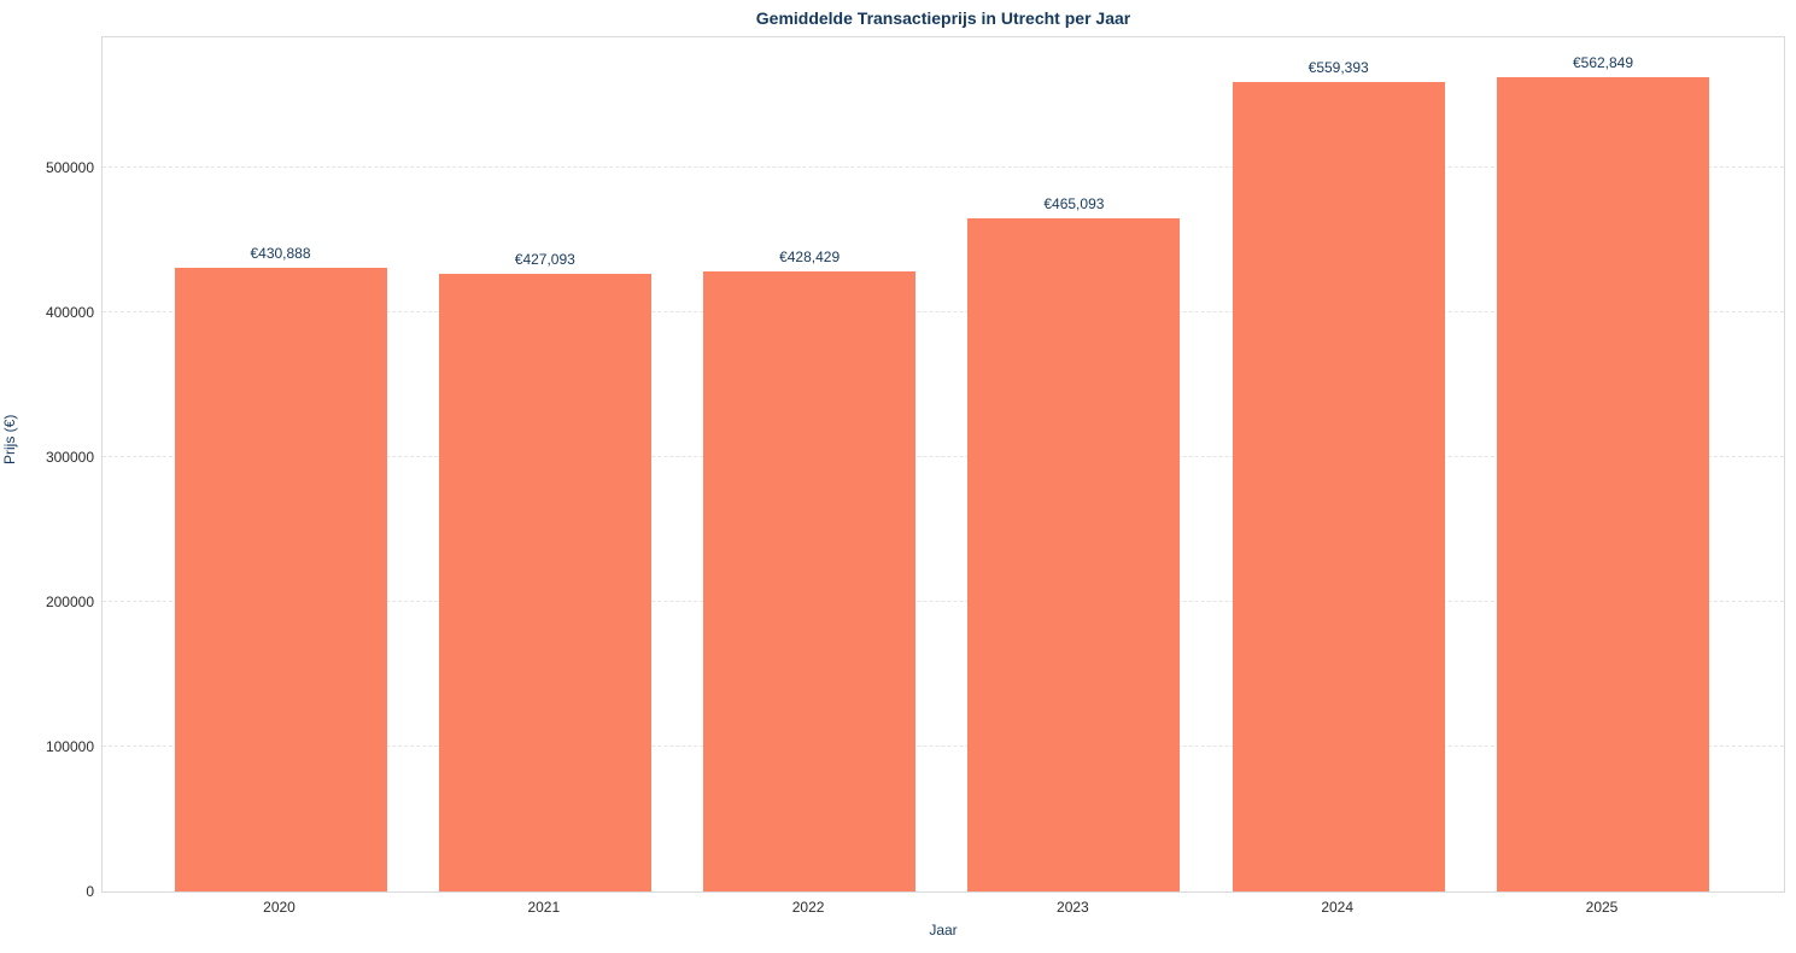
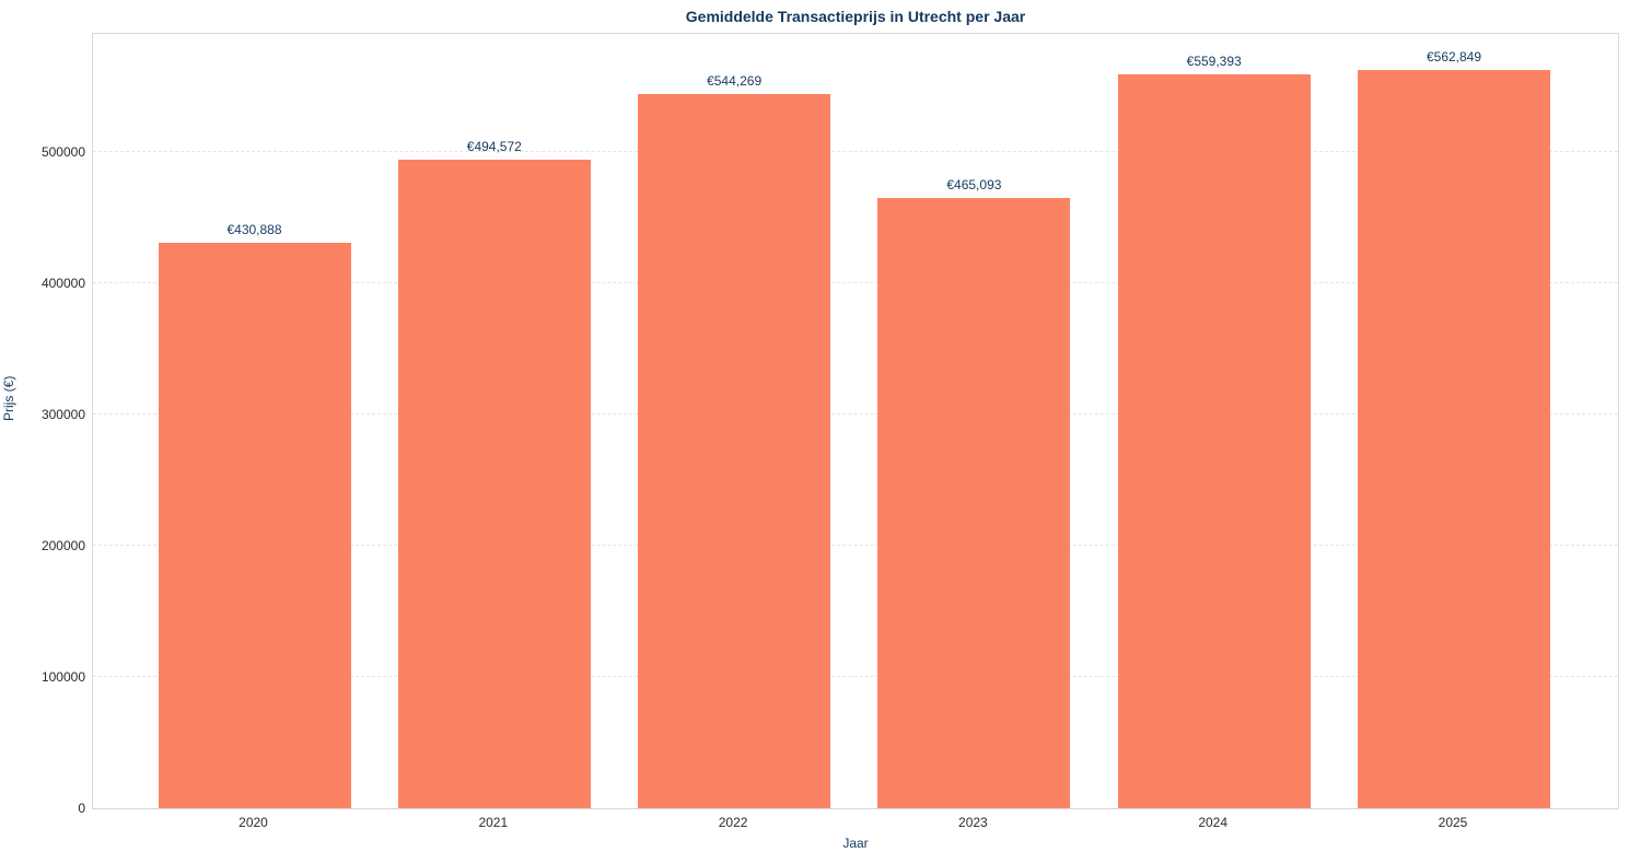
2021: €427,093 -> €494,572
2022: €428,429 -> €544,269
